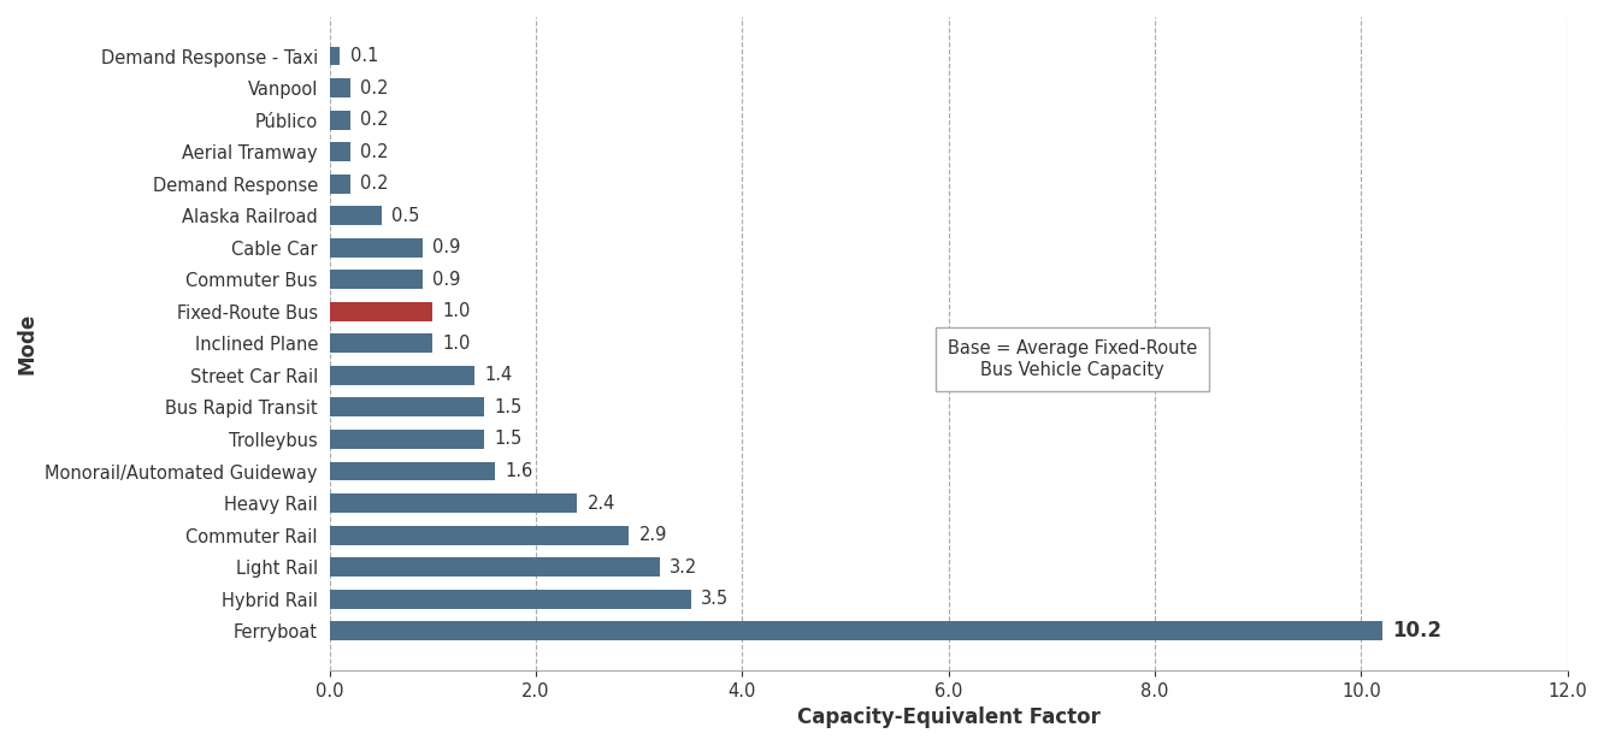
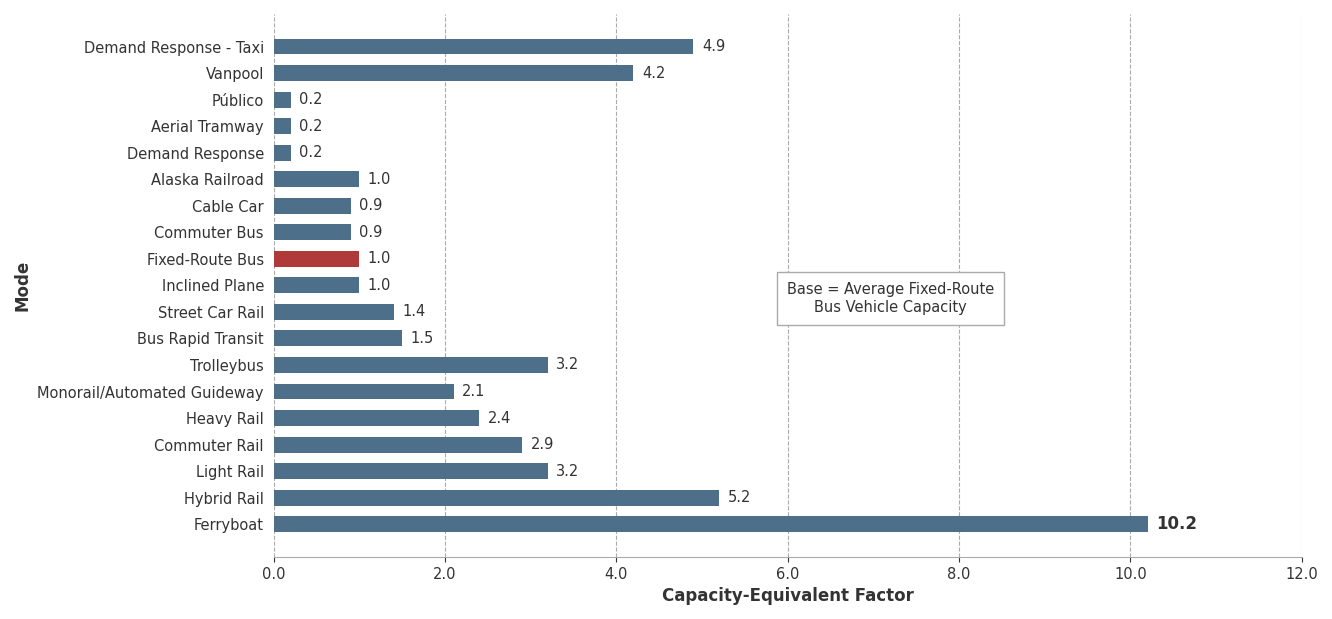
Demand Response - Taxi: 0.1 -> 4.9
Vanpool: 0.2 -> 4.2
Alaska Railroad: 0.5 -> 1.0
Trolleybus: 1.5 -> 3.2
Monorail/Automated Guideway: 1.6 -> 2.1
Hybrid Rail: 3.5 -> 5.2
